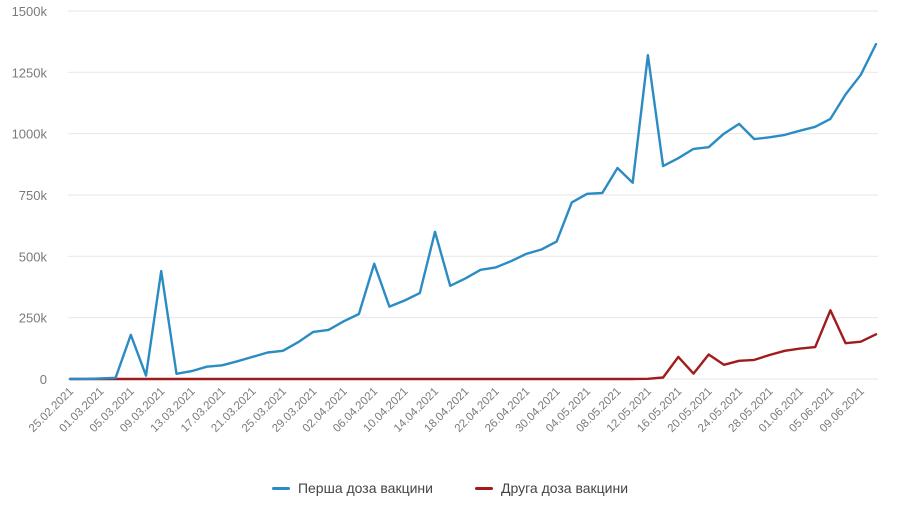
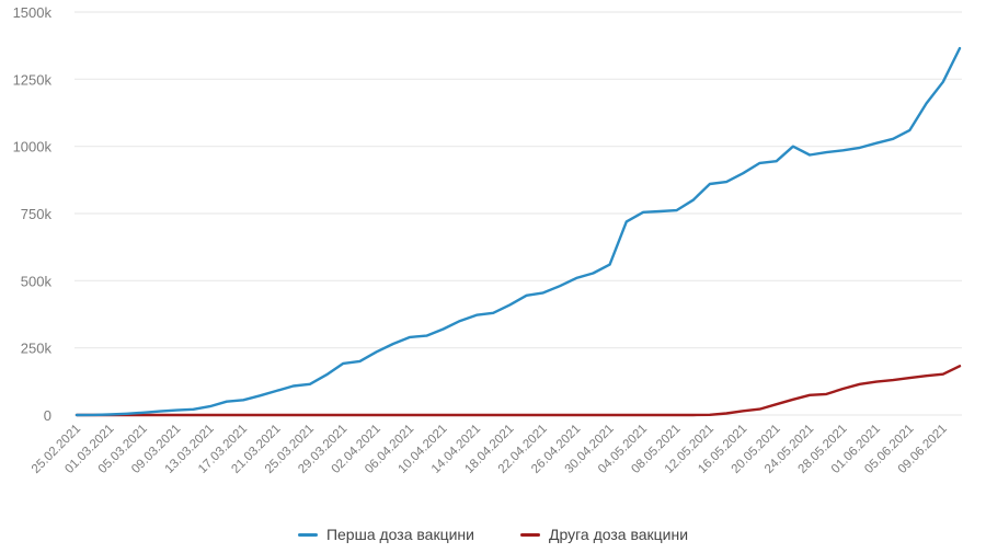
Перша доза вакцини/05.03.2021: 180k -> 10k
Перша доза вакцини/09.03.2021: 440k -> 20k
Перша доза вакцини/06.04.2021: 470k -> 290k
Перша доза вакцини/14.04.2021: 600k -> 370k
Перша доза вакцини/08.05.2021: 860k -> 760k
Перша доза вакцини/12.05.2021: 1320k -> 860k
Друга доза вакцини/16.05.2021: 90k -> 20k
Друга доза вакцини/20.05.2021: 100k -> 40k
Перша доза вакцини/24.05.2021: 1040k -> 970k
Друга доза вакцини/05.06.2021: 280k -> 140k
